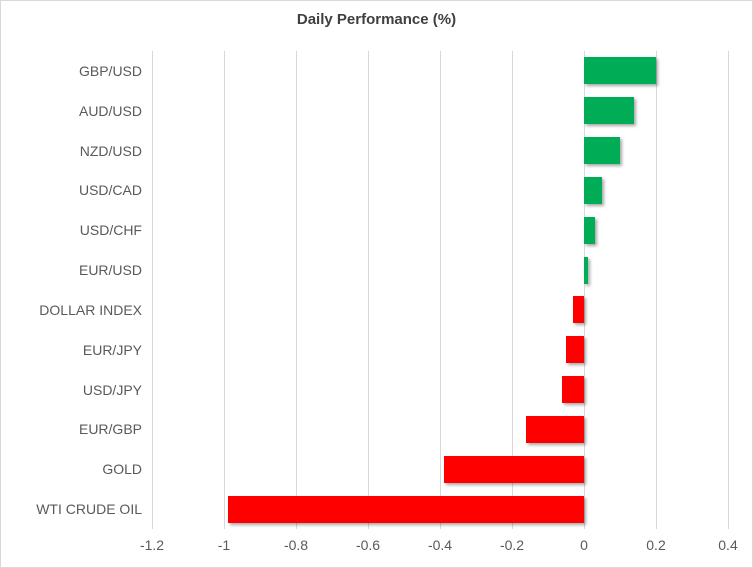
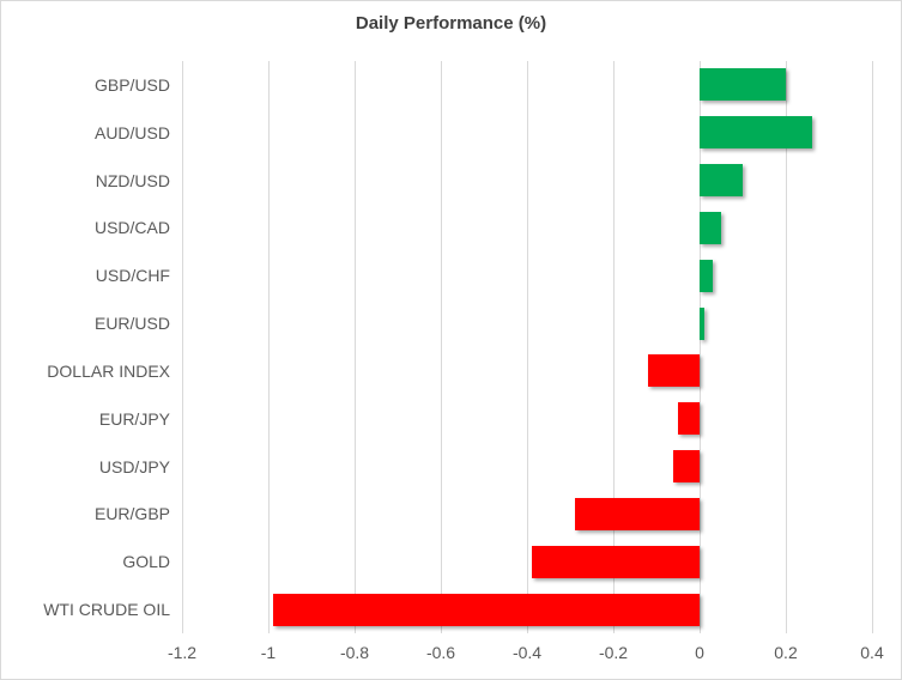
AUD/USD: 0.14 -> 0.26
DOLLAR INDEX: -0.03 -> -0.12
EUR/GBP: -0.16 -> -0.29
